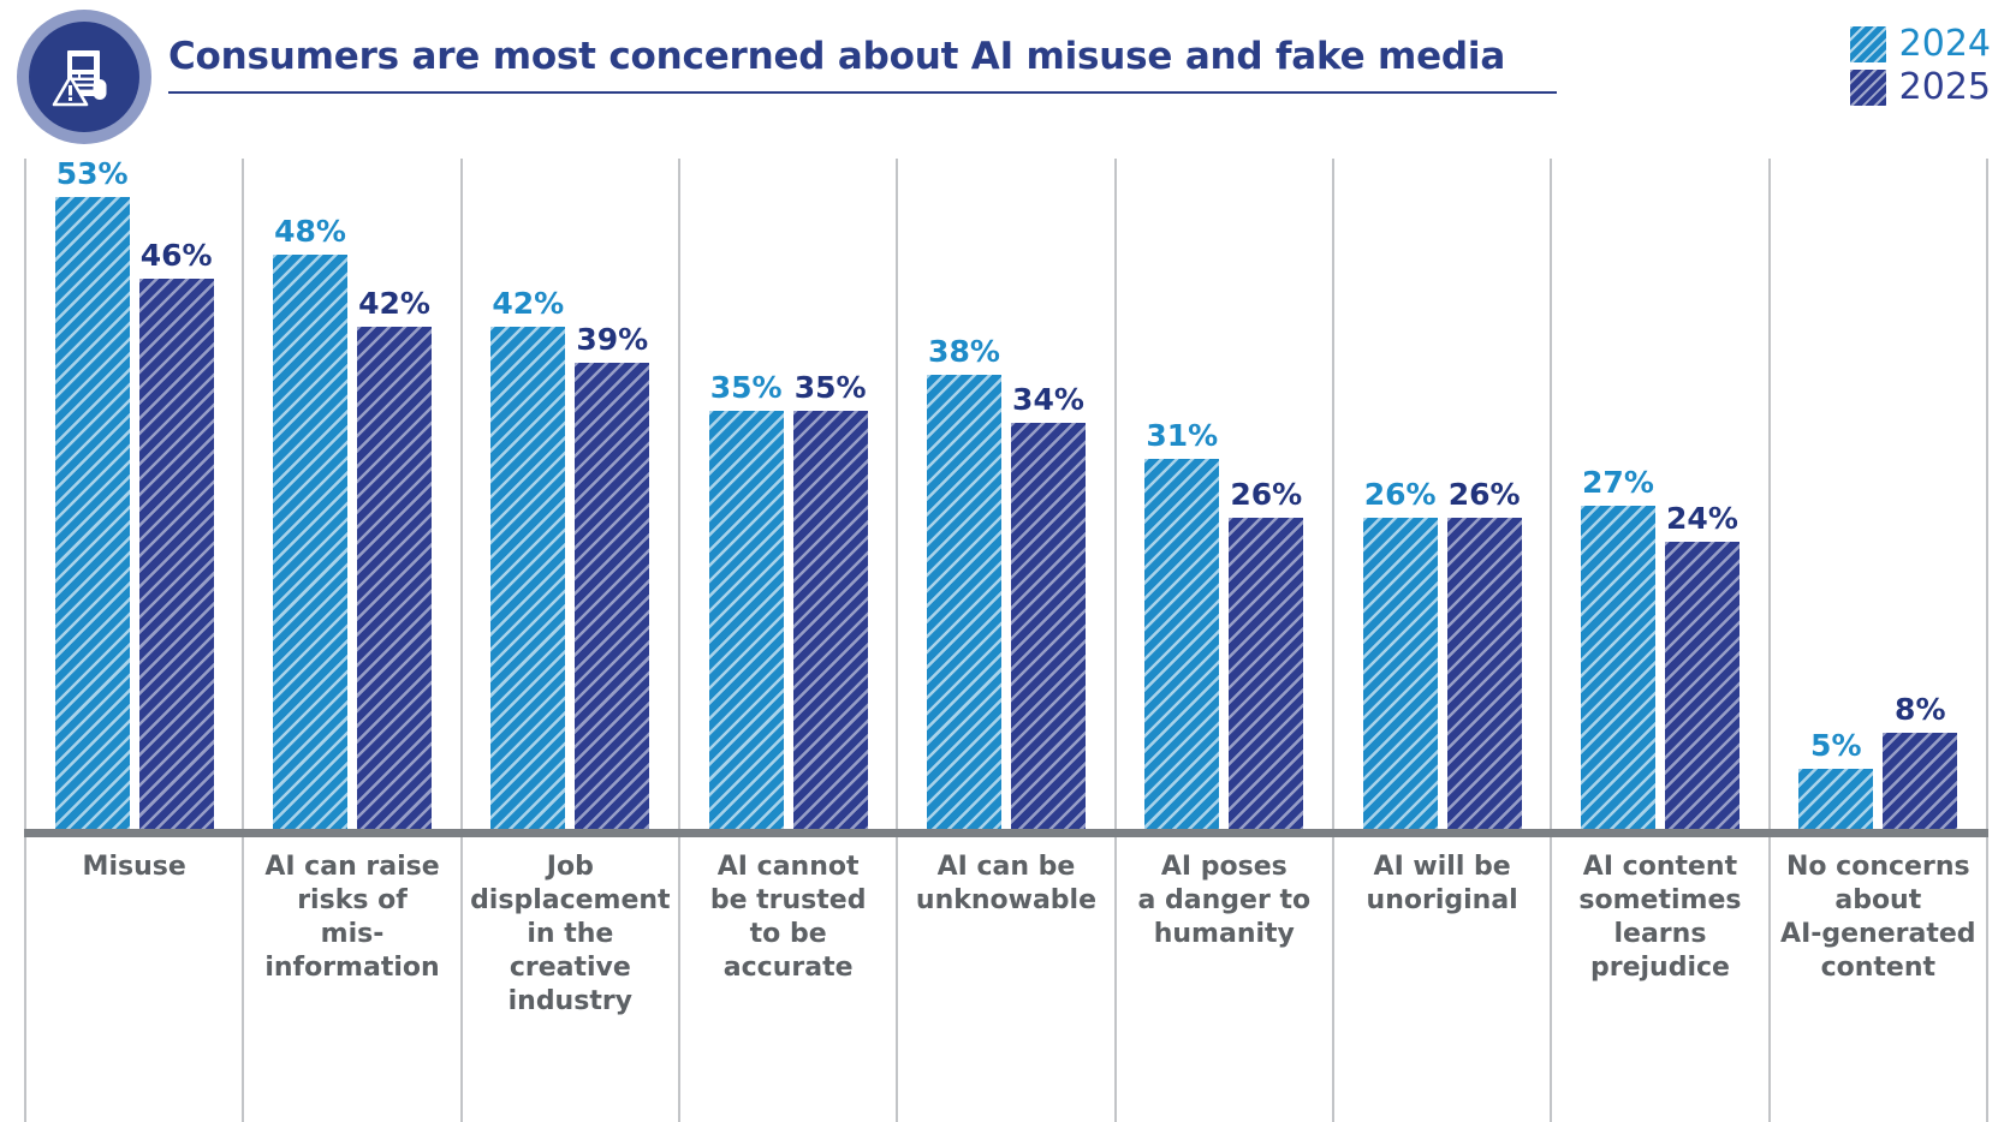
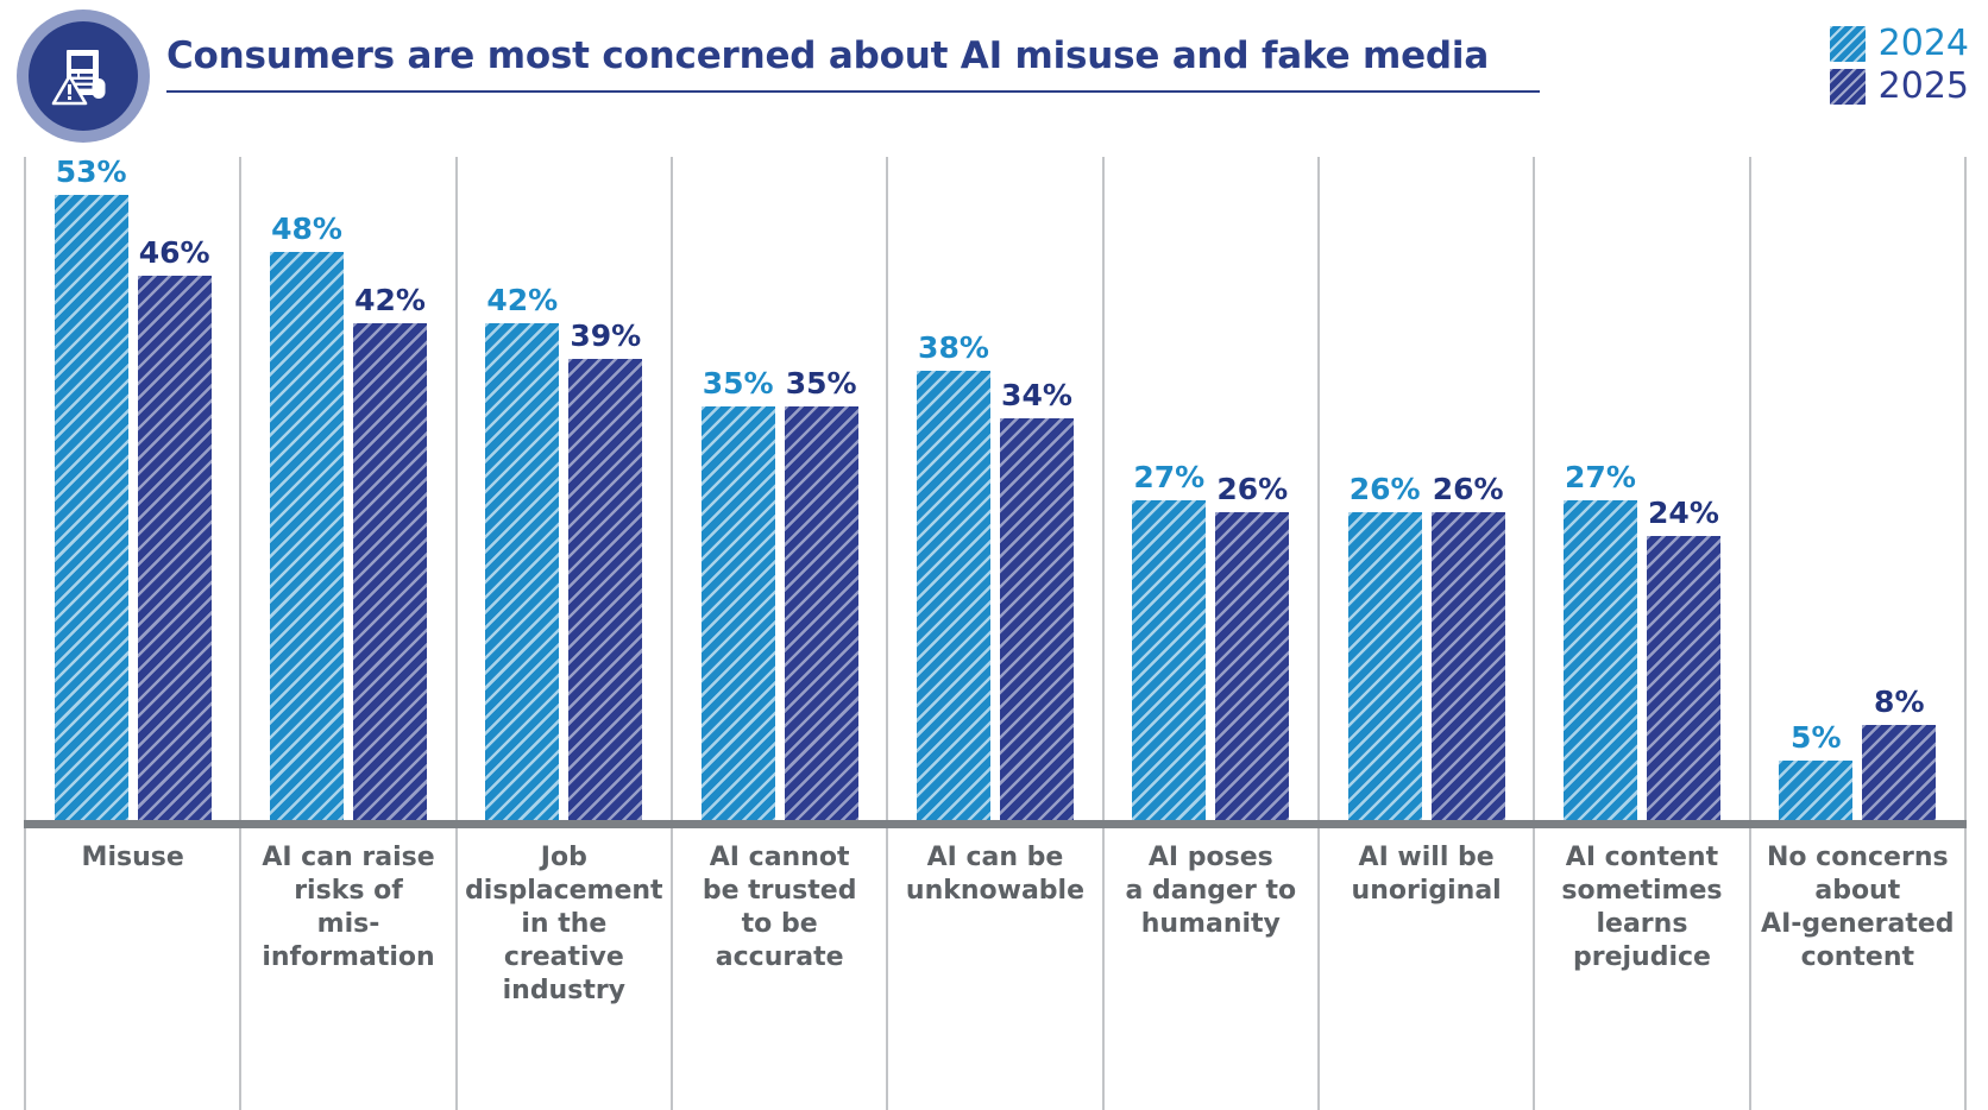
2024/AI poses a danger to humanity: 31% -> 27%
